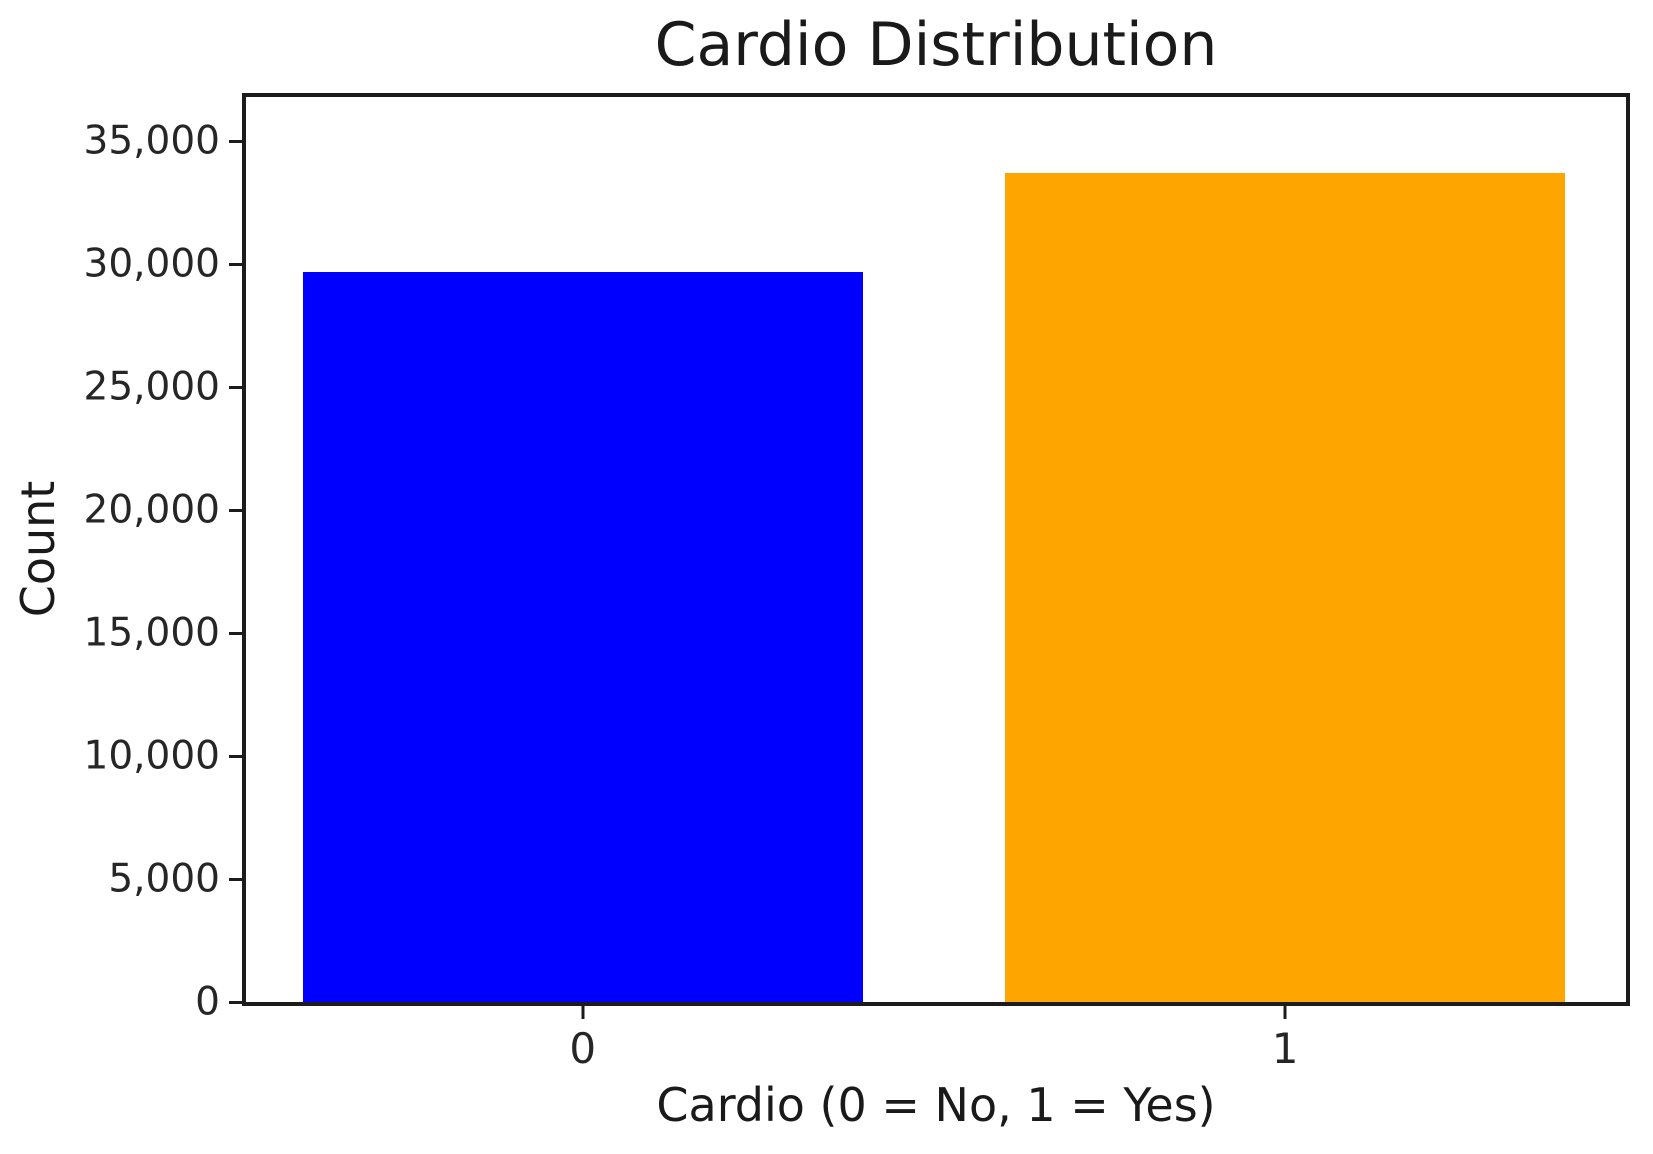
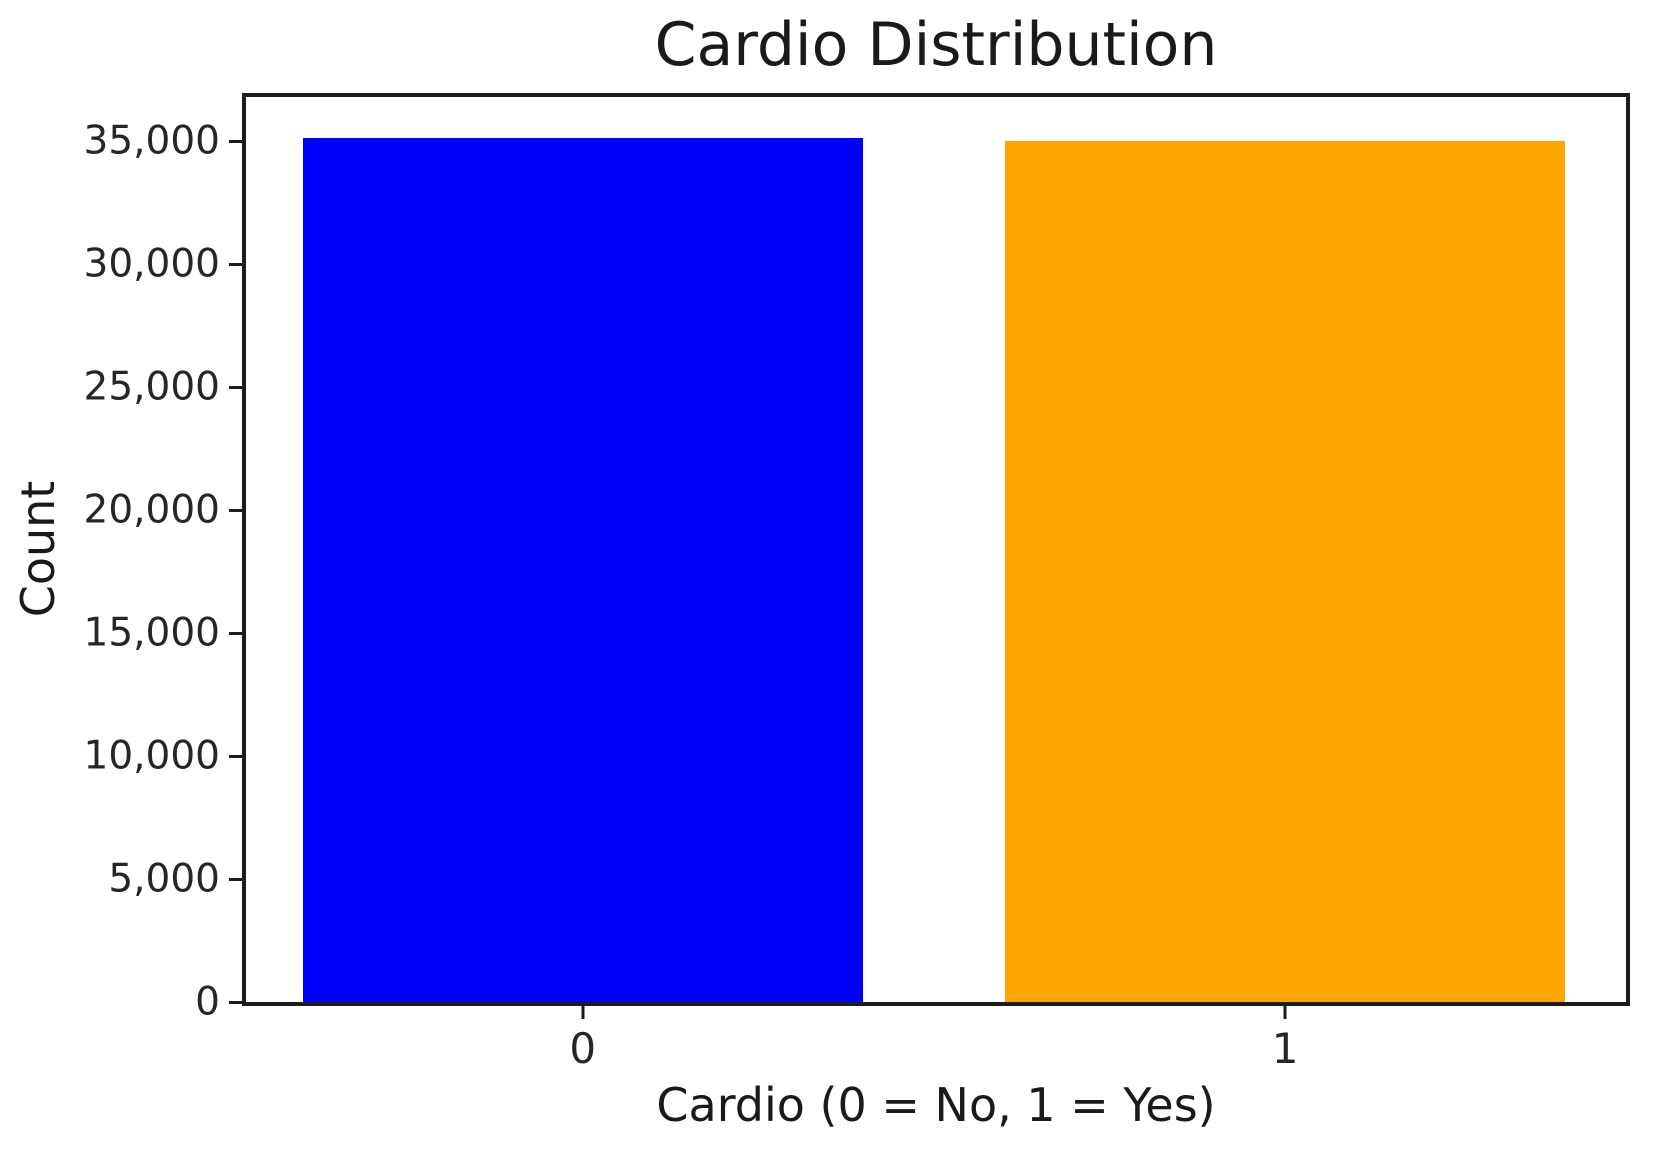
0: 29700 -> 35200
1: 33700 -> 35000
